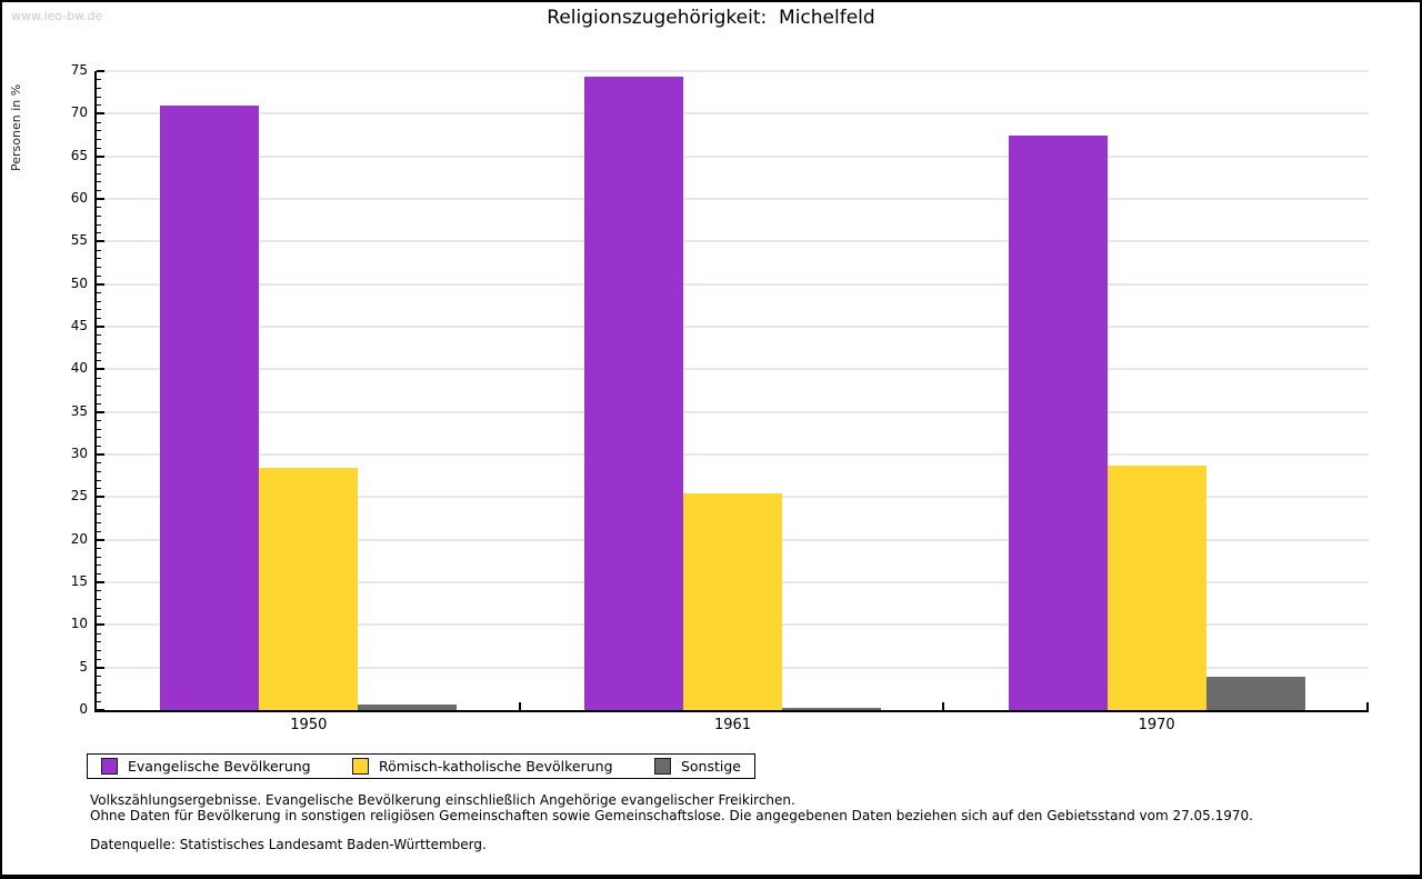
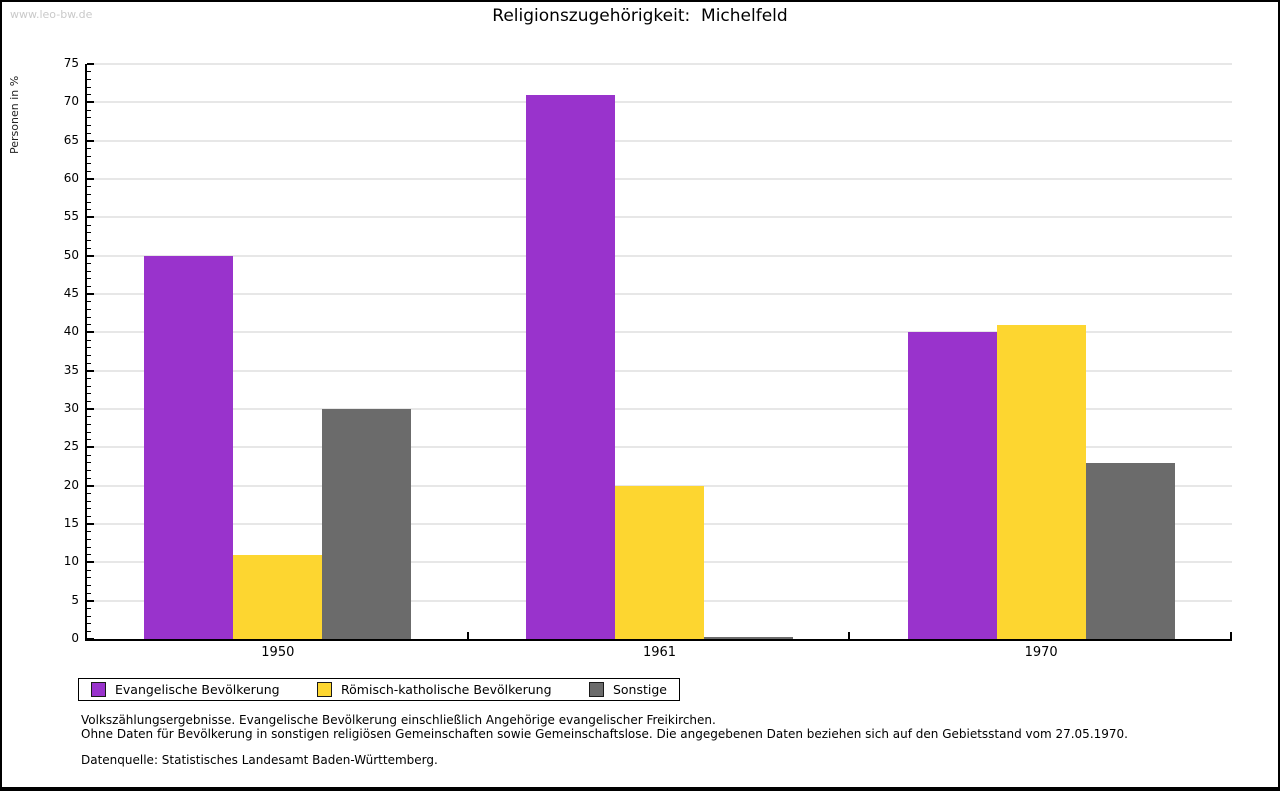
Evangelische Bevölkerung/1950: 71 -> 50
Römisch-katholische Bevölkerung/1950: 28 -> 11
Sonstige/1950: 1 -> 30
Evangelische Bevölkerung/1961: 74 -> 71
Römisch-katholische Bevölkerung/1961: 25 -> 20
Evangelische Bevölkerung/1970: 67 -> 40
Römisch-katholische Bevölkerung/1970: 29 -> 41
Sonstige/1970: 4 -> 23
